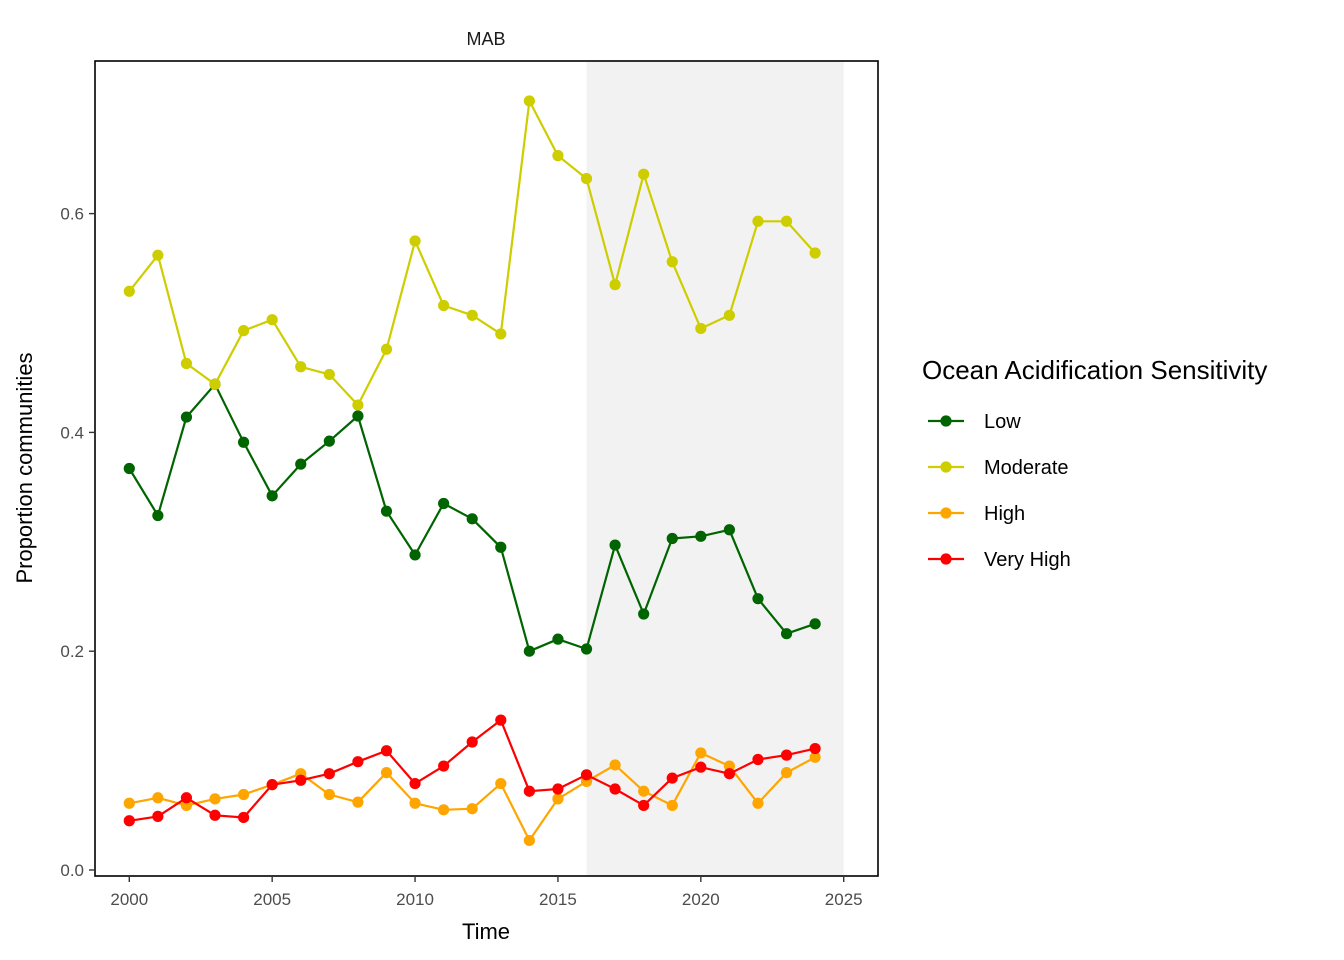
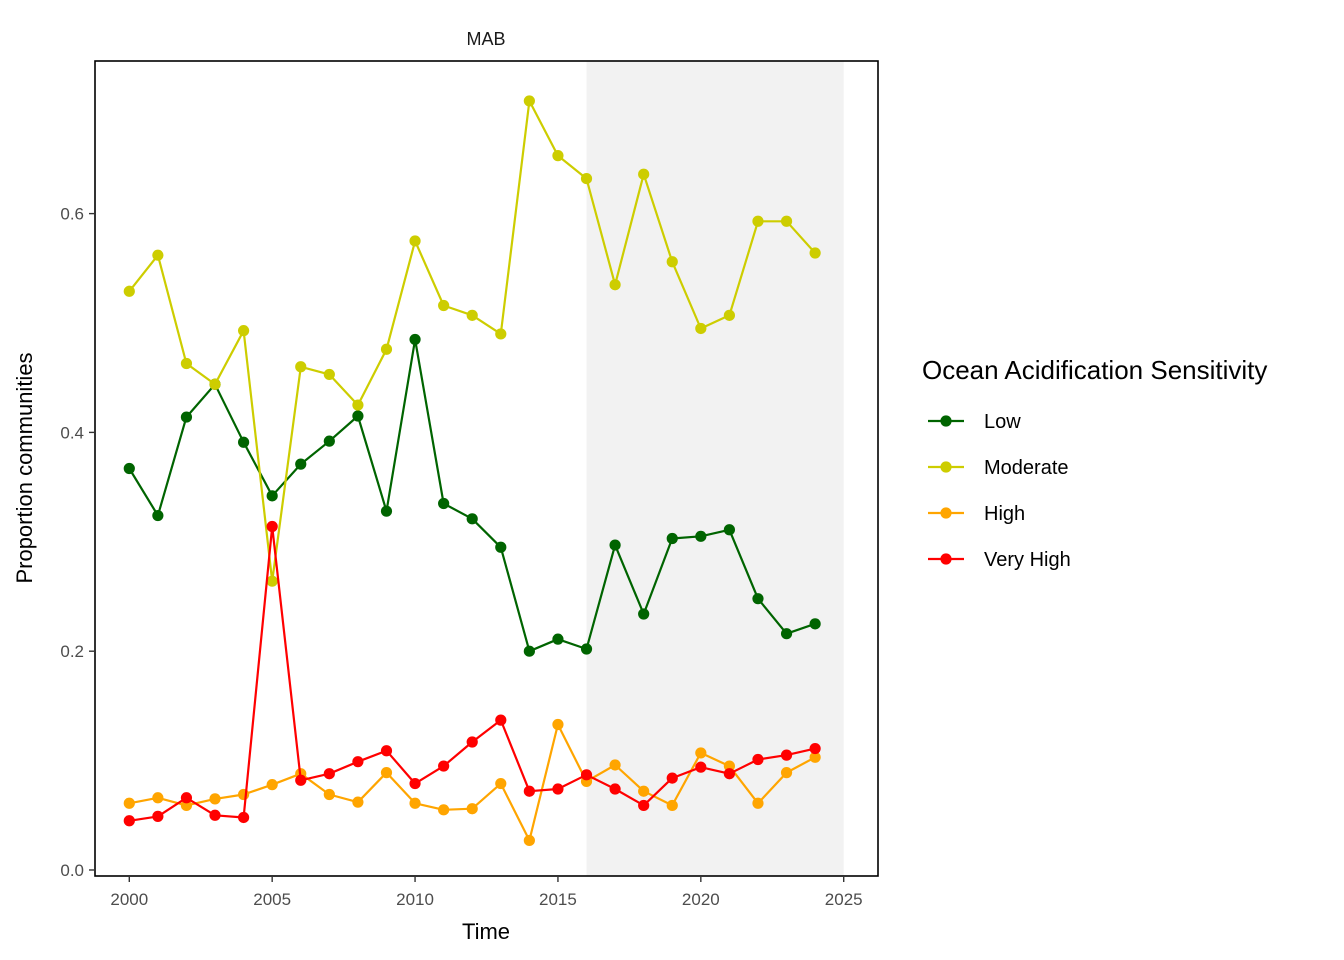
Moderate/2005: 0.503 -> 0.264
Very High/2005: 0.078 -> 0.314
Low/2010: 0.288 -> 0.485
High/2015: 0.065 -> 0.133
